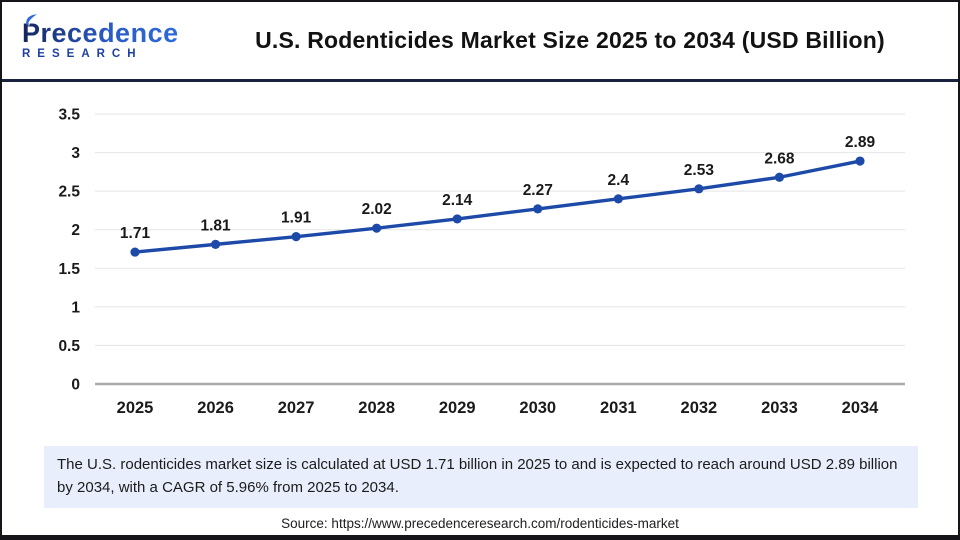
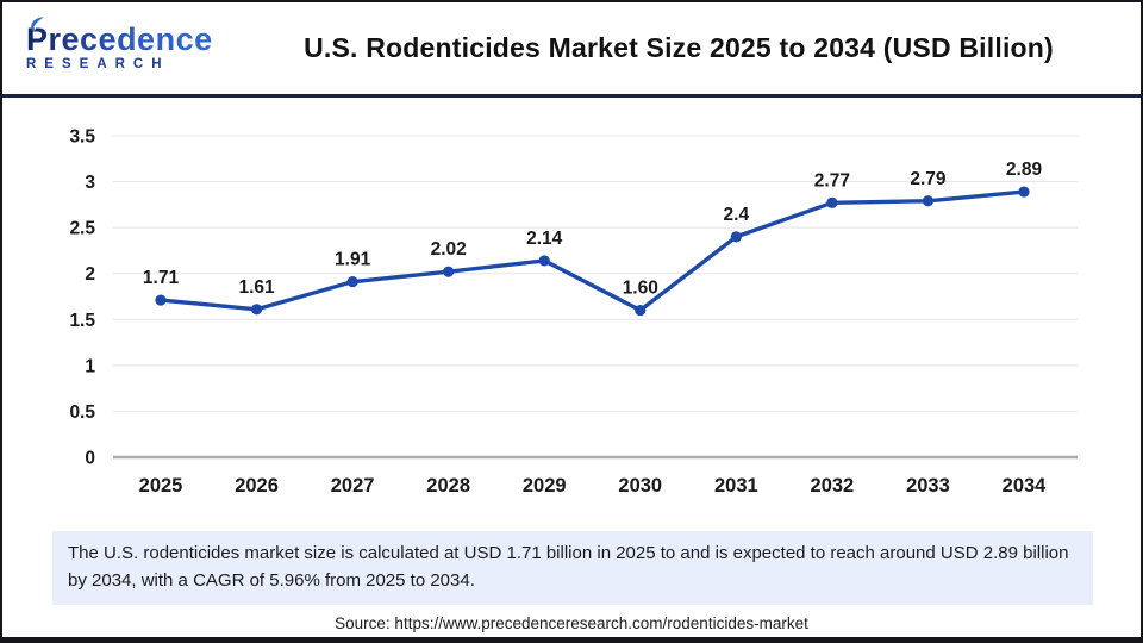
2026: 1.81 -> 1.61
2030: 2.27 -> 1.60
2032: 2.53 -> 2.77
2033: 2.68 -> 2.79
